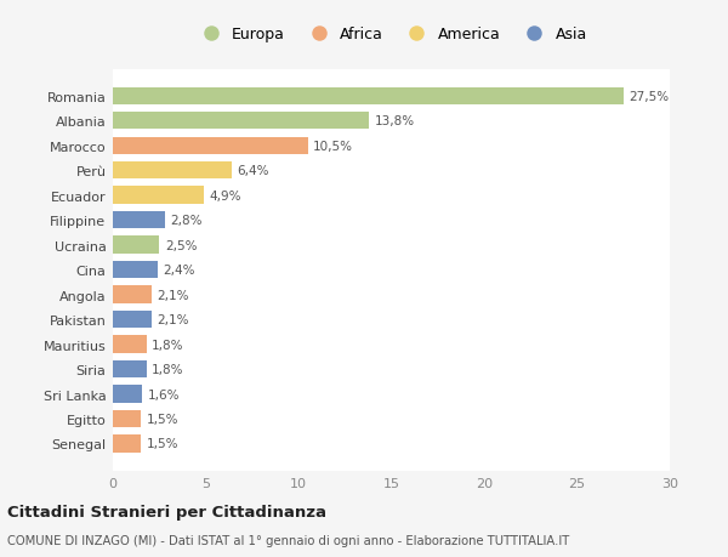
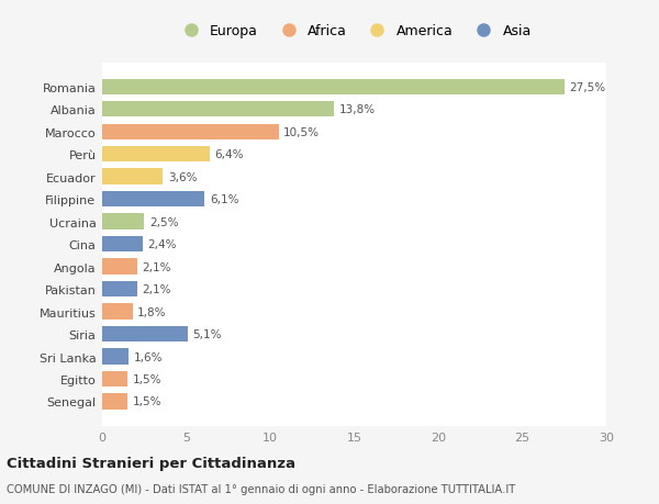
Ecuador: 4,9% -> 3,6%
Filippine: 2,8% -> 6,1%
Siria: 1,8% -> 5,1%
